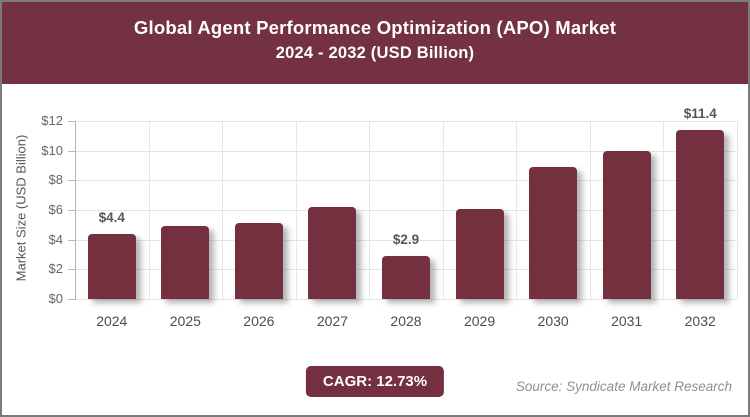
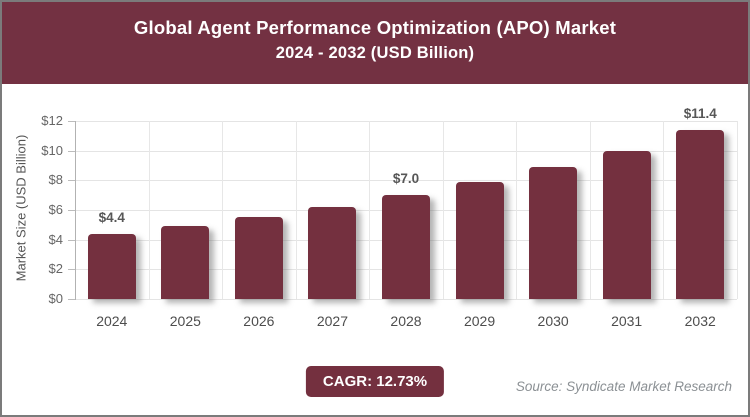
2026: $5.1 -> $5.5
2028: $2.9 -> $7.0
2029: $6.1 -> $7.9
